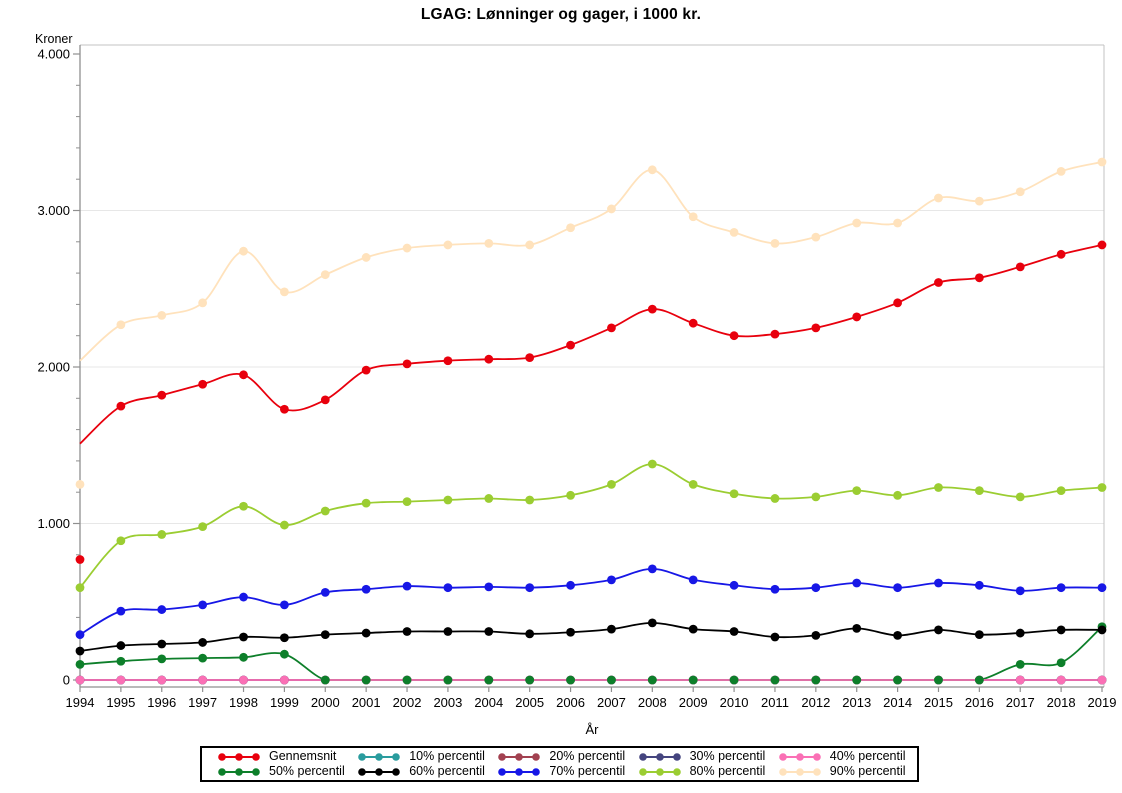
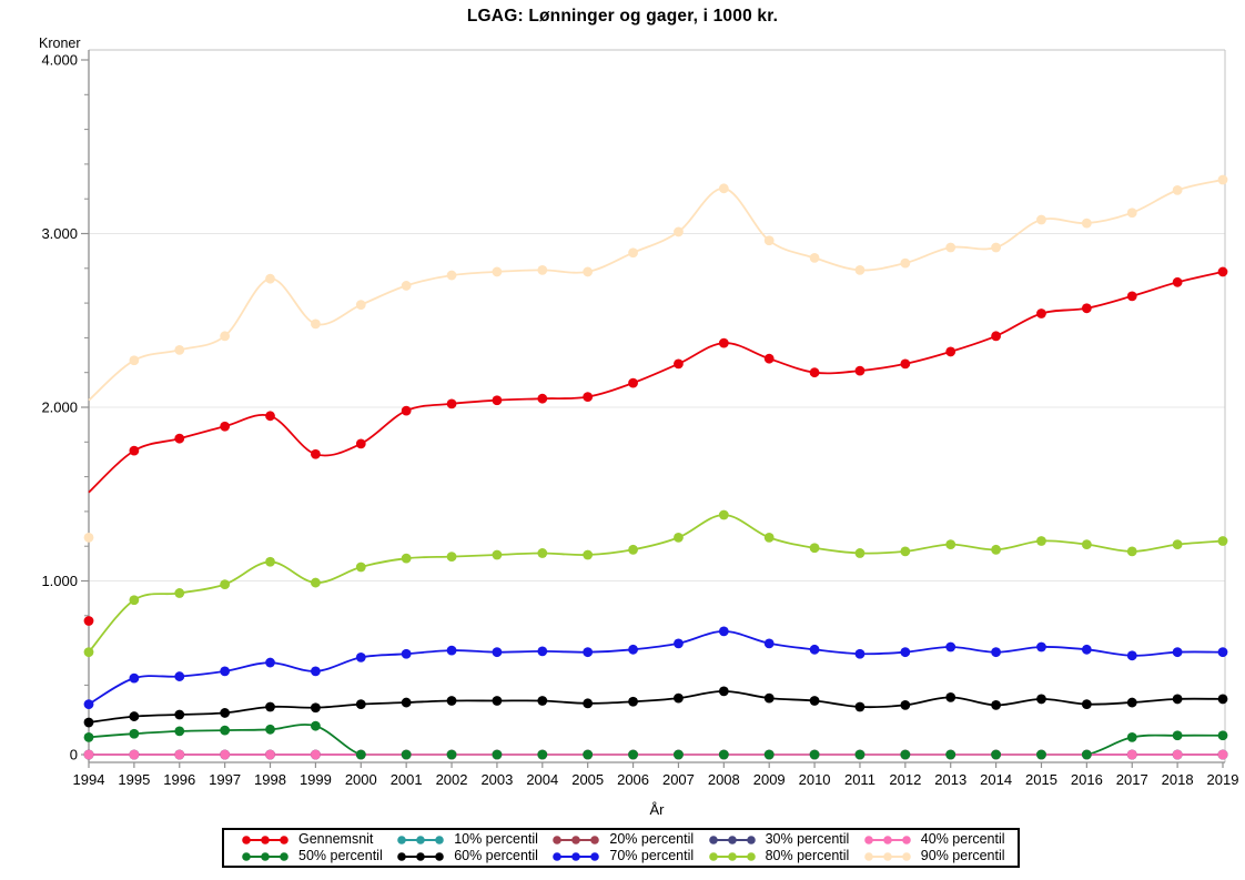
50% percentil/2019: 340 -> 110
